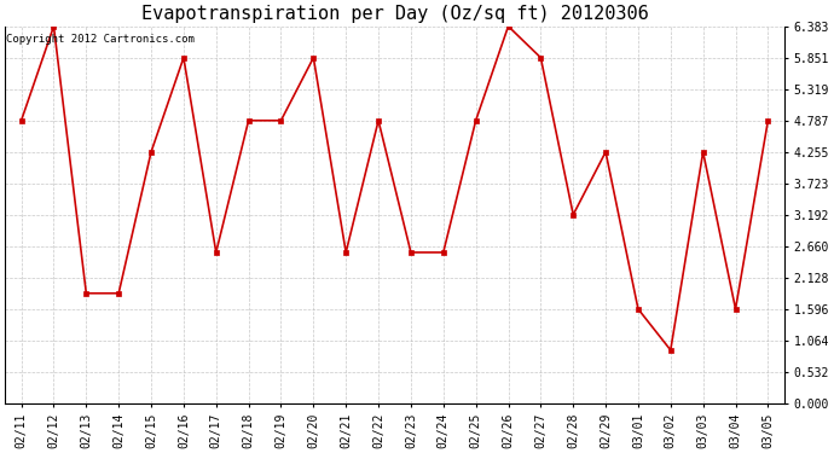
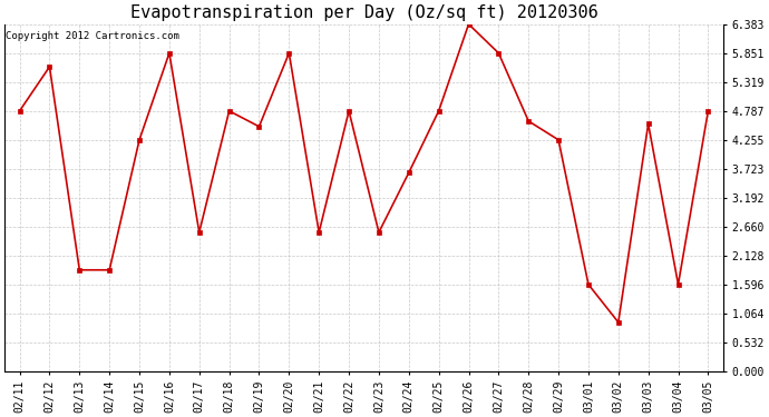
02/12: 6.38 -> 5.60
02/19: 4.79 -> 4.50
02/24: 2.55 -> 3.65
02/28: 3.19 -> 4.60
03/03: 4.25 -> 4.55
